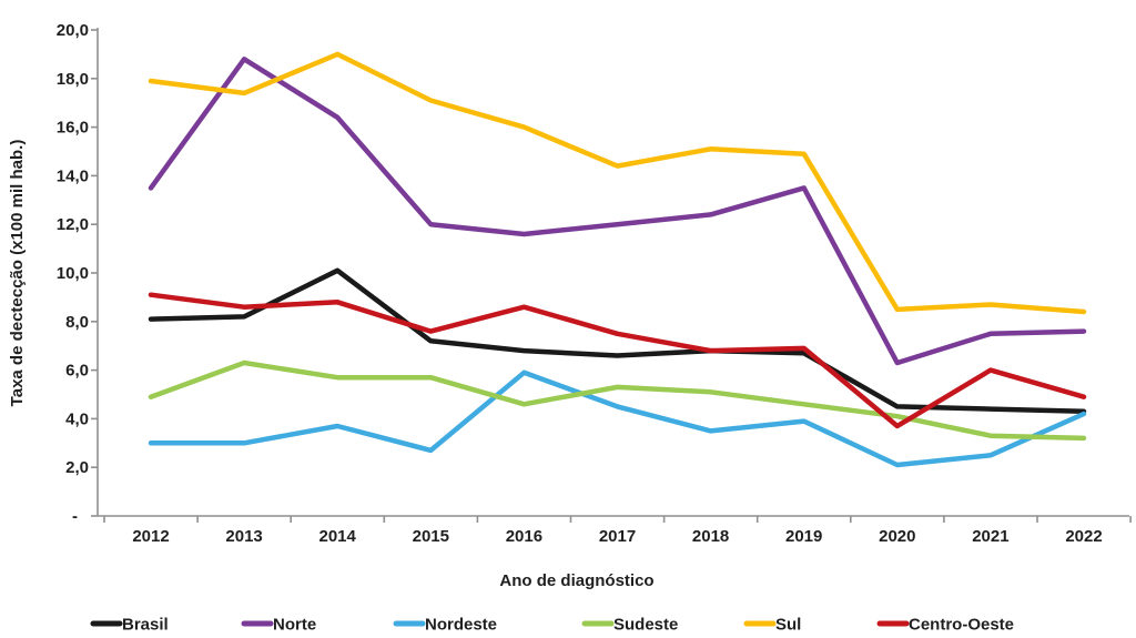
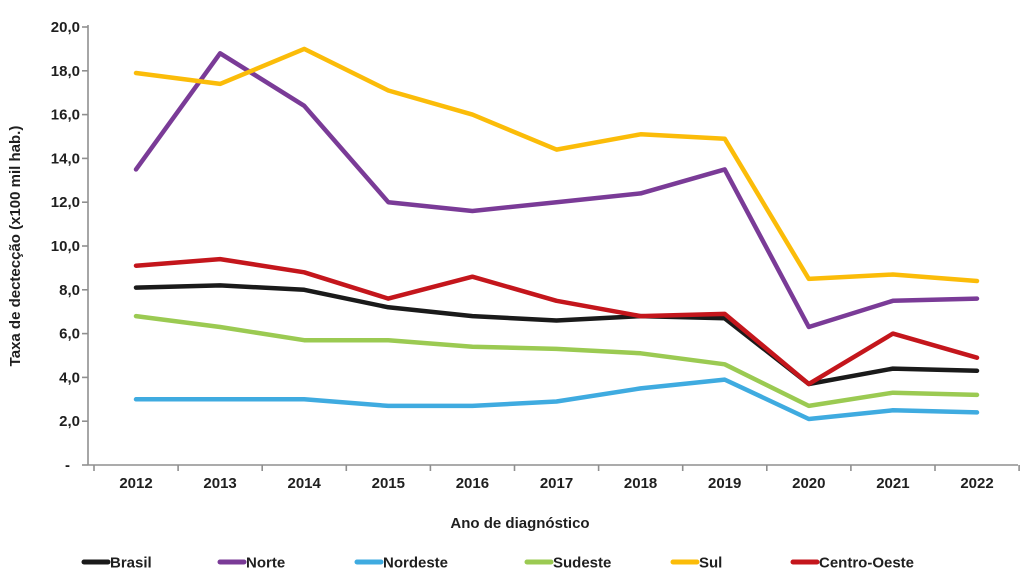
Sudeste/2012: 4,9 -> 6,8
Centro-Oeste/2013: 8,6 -> 9,4
Brasil/2014: 10,1 -> 8,0
Nordeste/2014: 3,7 -> 3,0
Nordeste/2016: 5,9 -> 2,7
Sudeste/2016: 4,6 -> 5,4
Nordeste/2017: 4,5 -> 2,9
Brasil/2020: 4,5 -> 3,7
Sudeste/2020: 4,1 -> 2,7
Nordeste/2022: 4,2 -> 2,4
